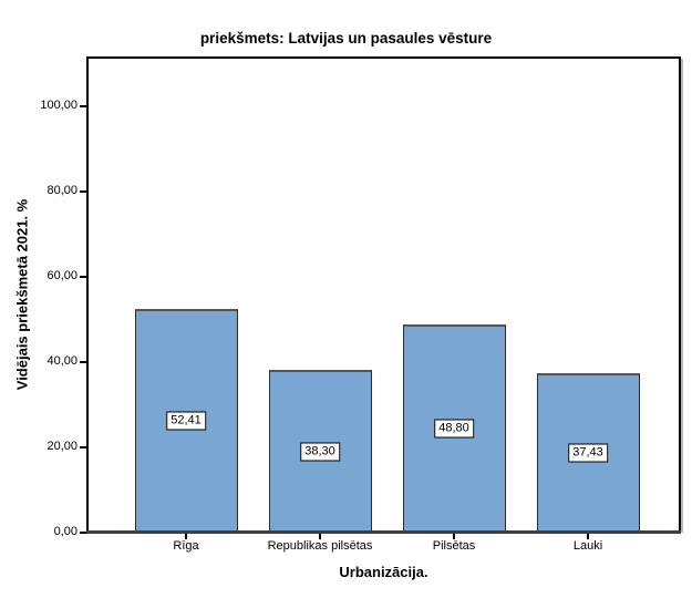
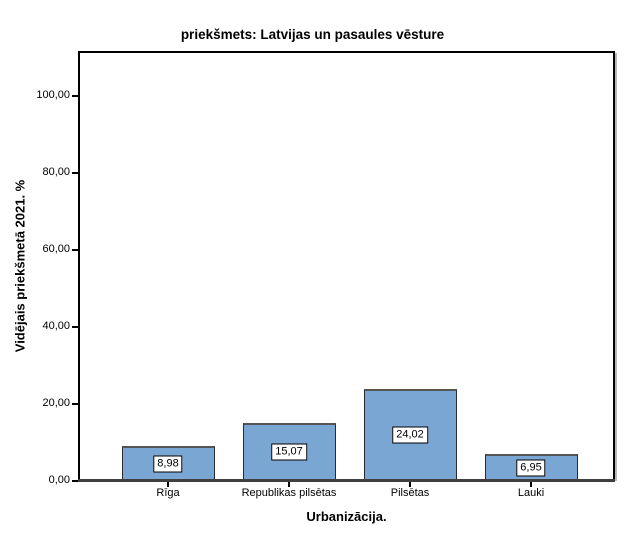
Rīga: 52,41 -> 8,98
Republikas pilsētas: 38,30 -> 15,07
Pilsētas: 48,80 -> 24,02
Lauki: 37,43 -> 6,95
